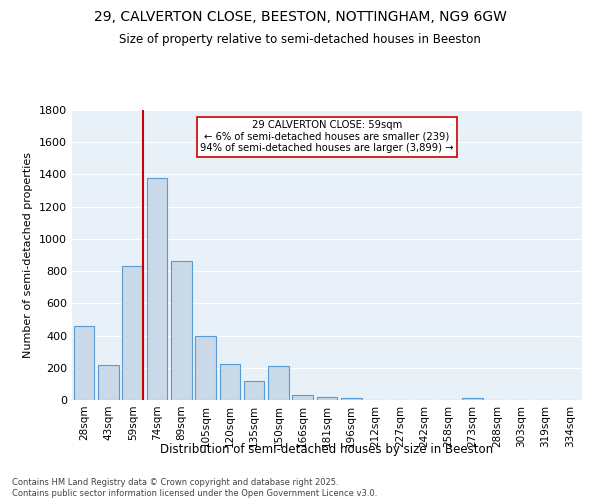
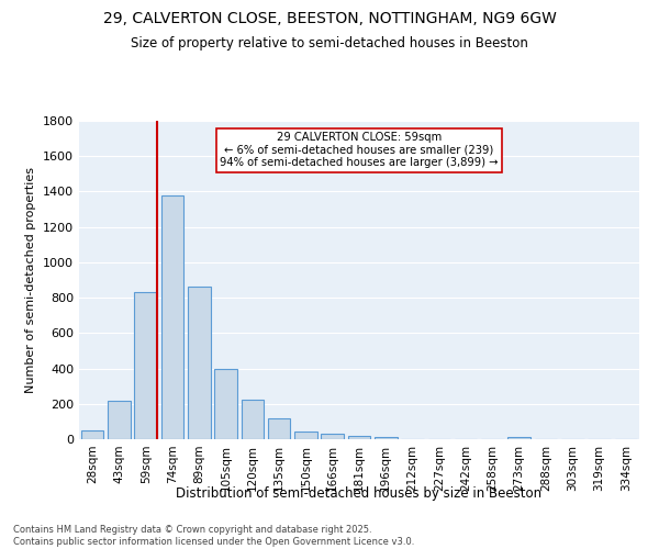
28sqm: 460 -> 50
150sqm: 210 -> 40
